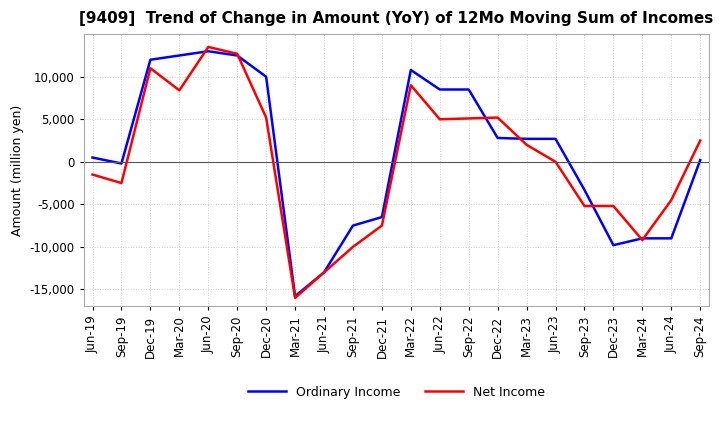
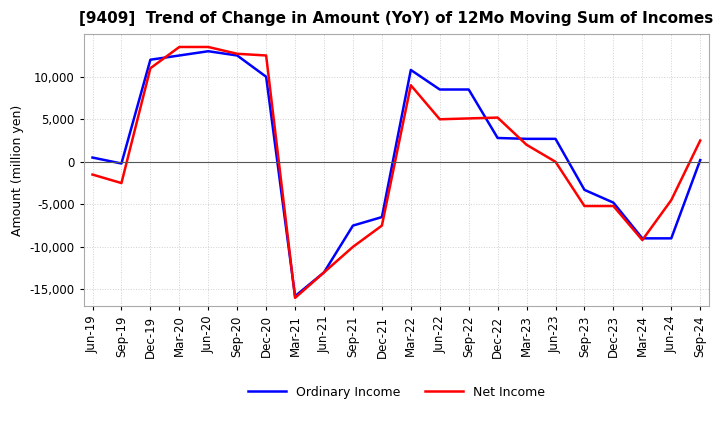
Net Income/Mar-20: 8,400 -> 13,500
Net Income/Dec-20: 5,200 -> 12,500
Ordinary Income/Dec-23: -9,800 -> -4,800
